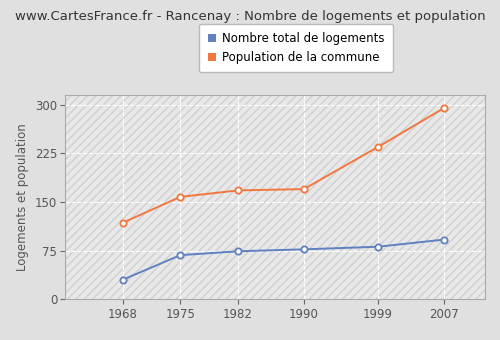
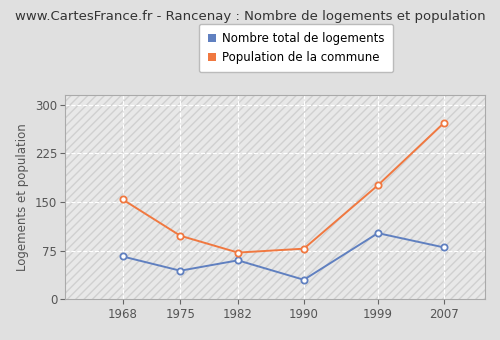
Nombre total de logements/1968: 30 -> 66
Population de la commune/1968: 118 -> 154
Nombre total de logements/1975: 68 -> 44
Population de la commune/1975: 158 -> 98
Nombre total de logements/1982: 74 -> 60
Population de la commune/1982: 168 -> 72
Nombre total de logements/1990: 77 -> 30
Population de la commune/1990: 170 -> 78
Nombre total de logements/1999: 81 -> 102
Population de la commune/1999: 235 -> 176
Nombre total de logements/2007: 92 -> 80
Population de la commune/2007: 295 -> 272
